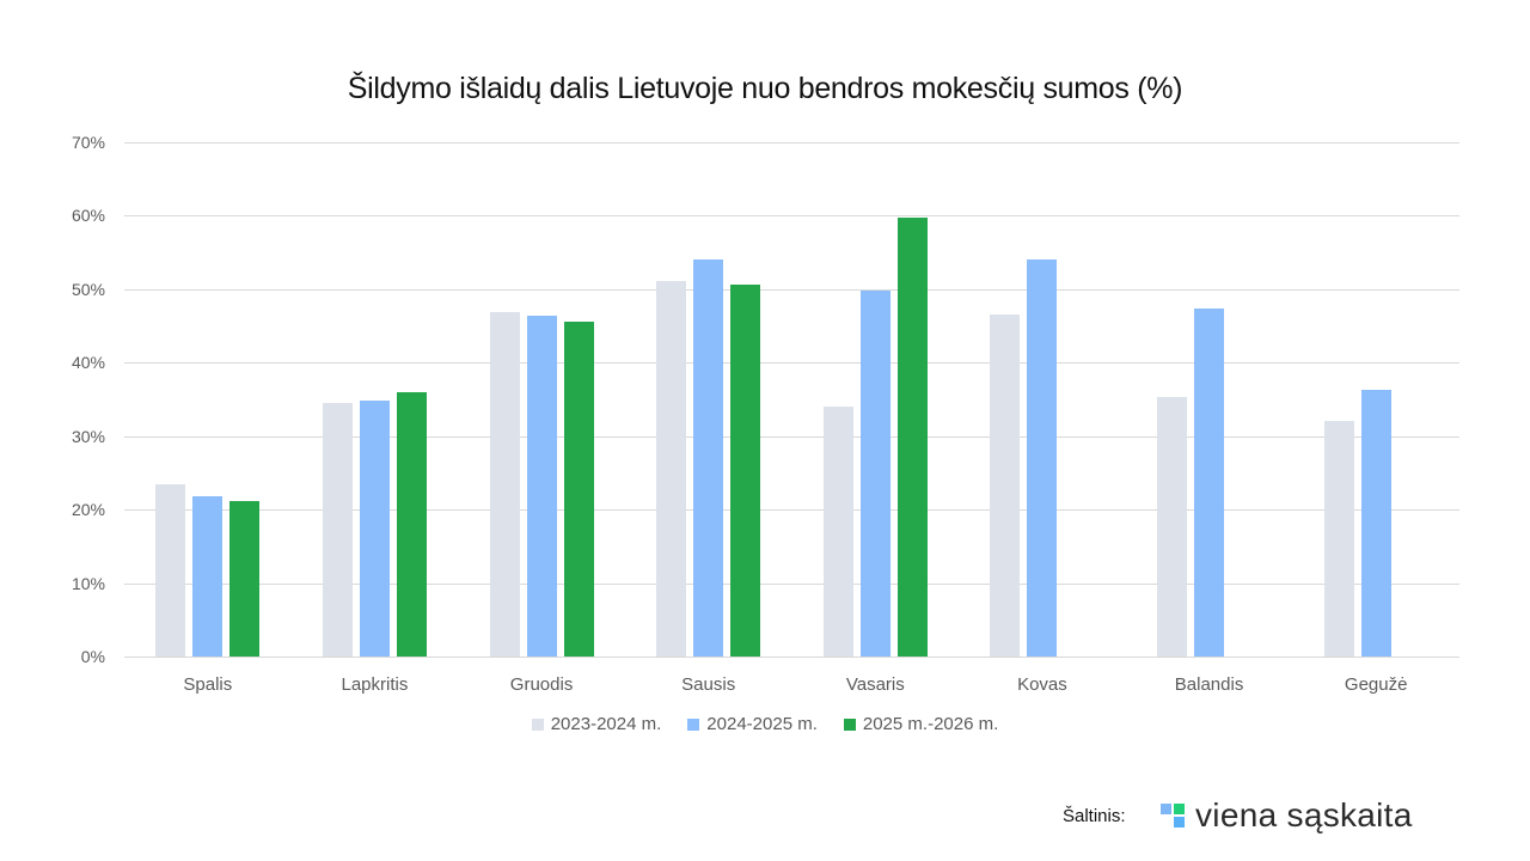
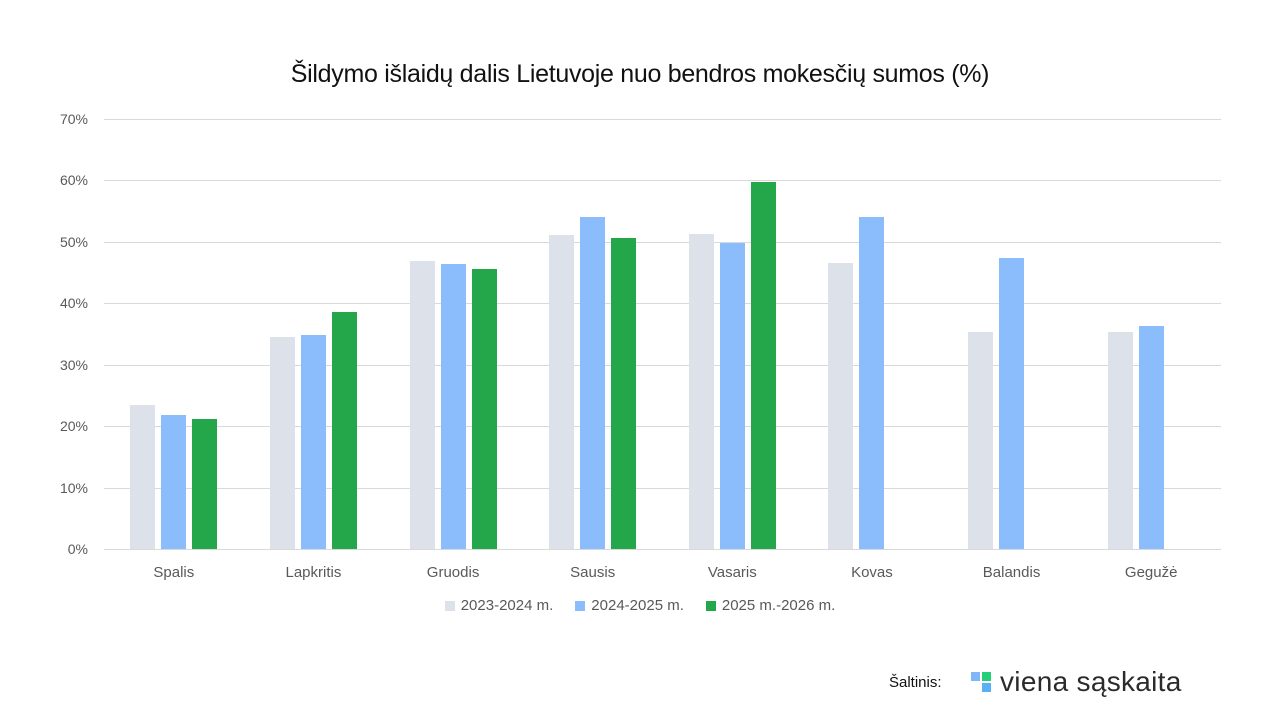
2025 m.-2026 m./Lapkritis: 36% -> 39%
2023-2024 m./Vasaris: 34% -> 51%
2023-2024 m./Gegužė: 32% -> 35%
